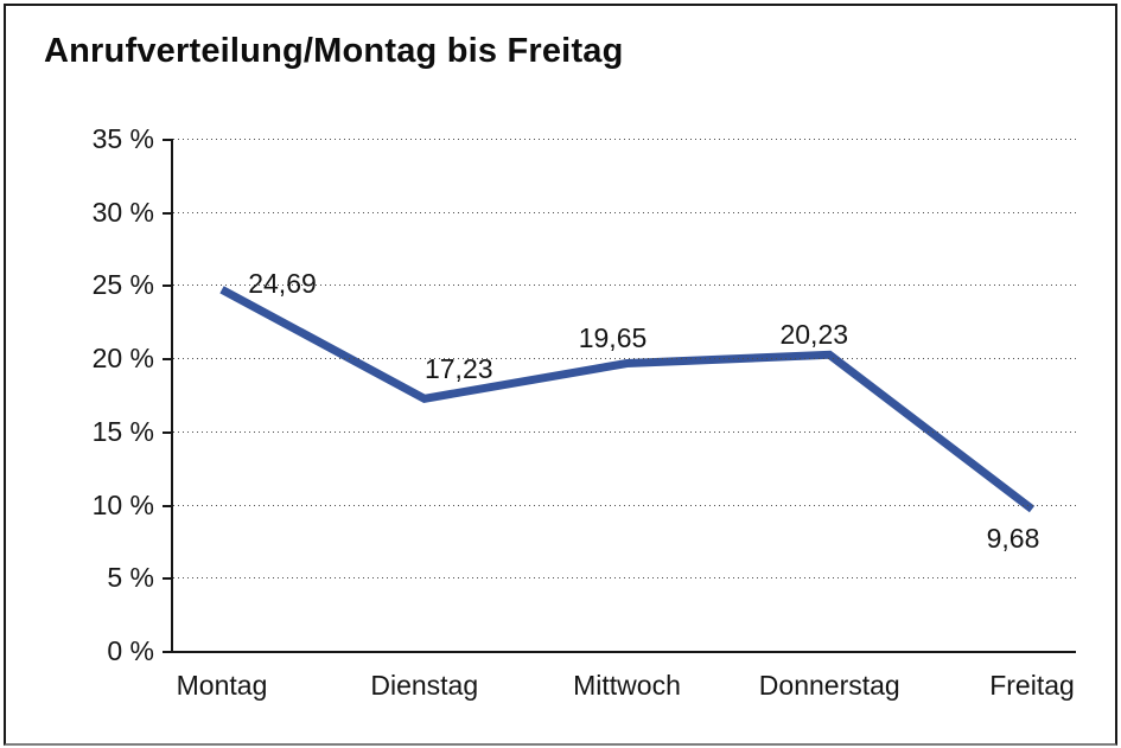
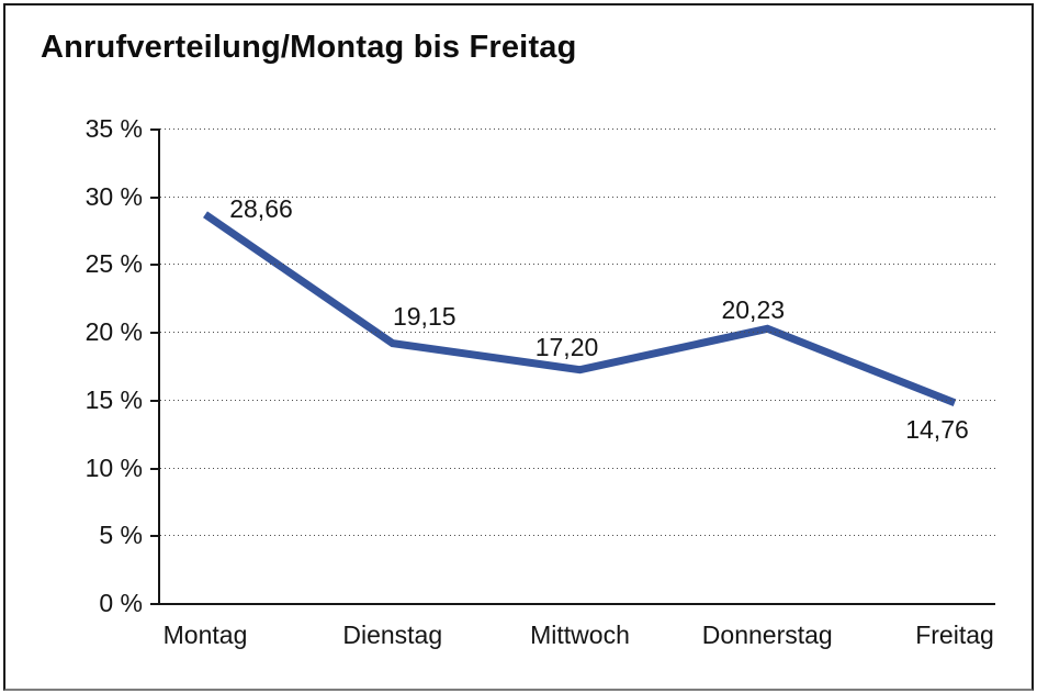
Montag: 24,69 -> 28,66
Dienstag: 17,23 -> 19,15
Mittwoch: 19,65 -> 17,20
Freitag: 9,68 -> 14,76
